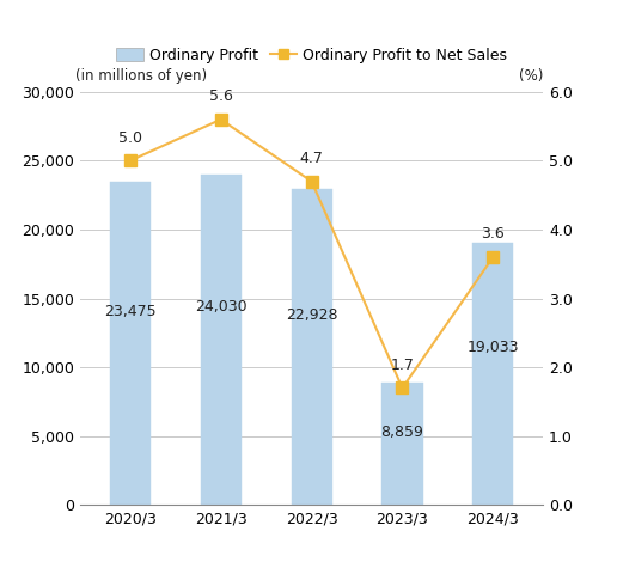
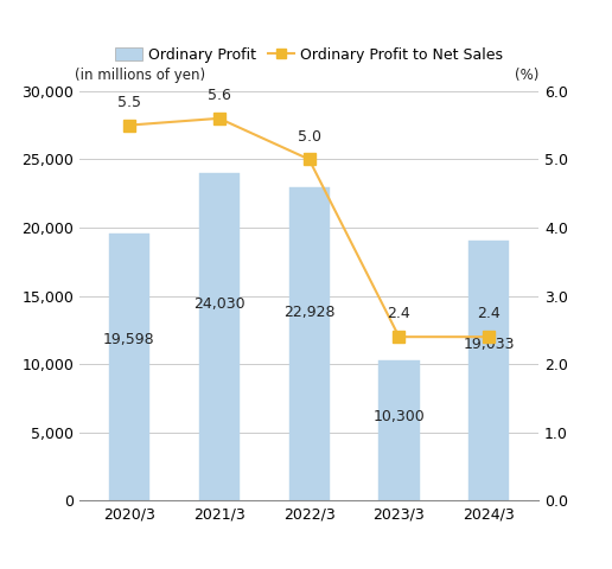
Ordinary Profit/2020/3: 23,475 -> 19,598
Ordinary Profit to Net Sales/2020/3: 5.0 -> 5.5
Ordinary Profit to Net Sales/2022/3: 4.7 -> 5.0
Ordinary Profit/2023/3: 8,859 -> 10,300
Ordinary Profit to Net Sales/2023/3: 1.7 -> 2.4
Ordinary Profit to Net Sales/2024/3: 3.6 -> 2.4
